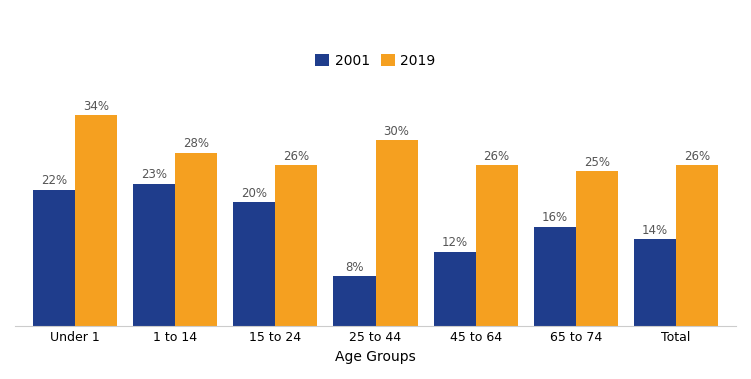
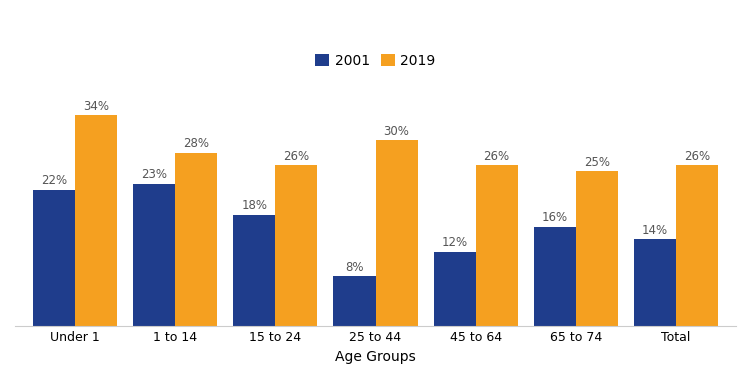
2001/15 to 24: 20% -> 18%
